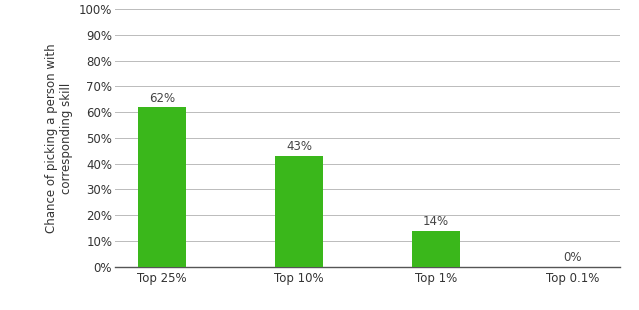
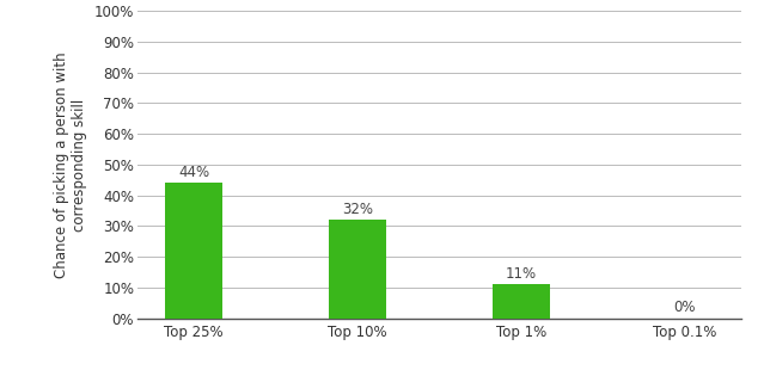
Top 25%: 62% -> 44%
Top 10%: 43% -> 32%
Top 1%: 14% -> 11%
